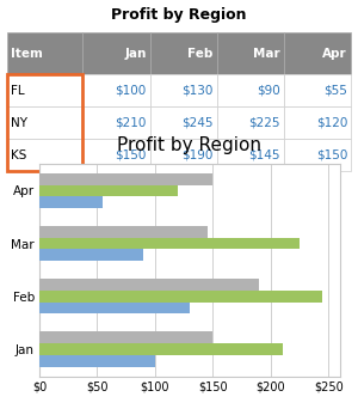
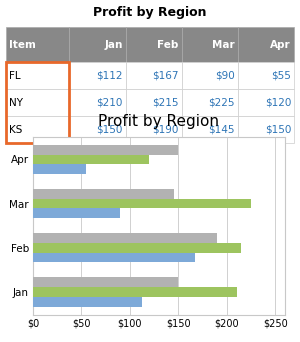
NY/Feb: $245 -> $215
FL/Feb: $130 -> $167
FL/Jan: $100 -> $112
